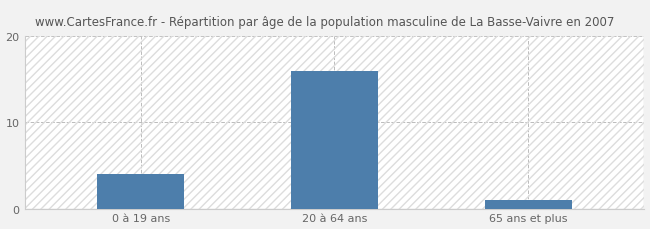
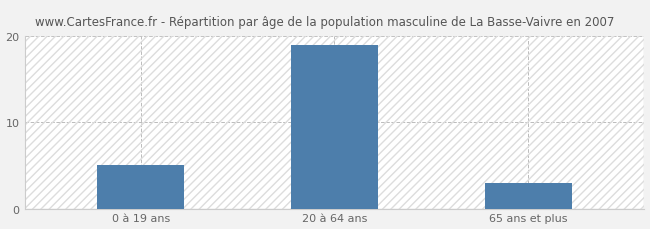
0 à 19 ans: 4 -> 5
20 à 64 ans: 16 -> 19
65 ans et plus: 1 -> 3
